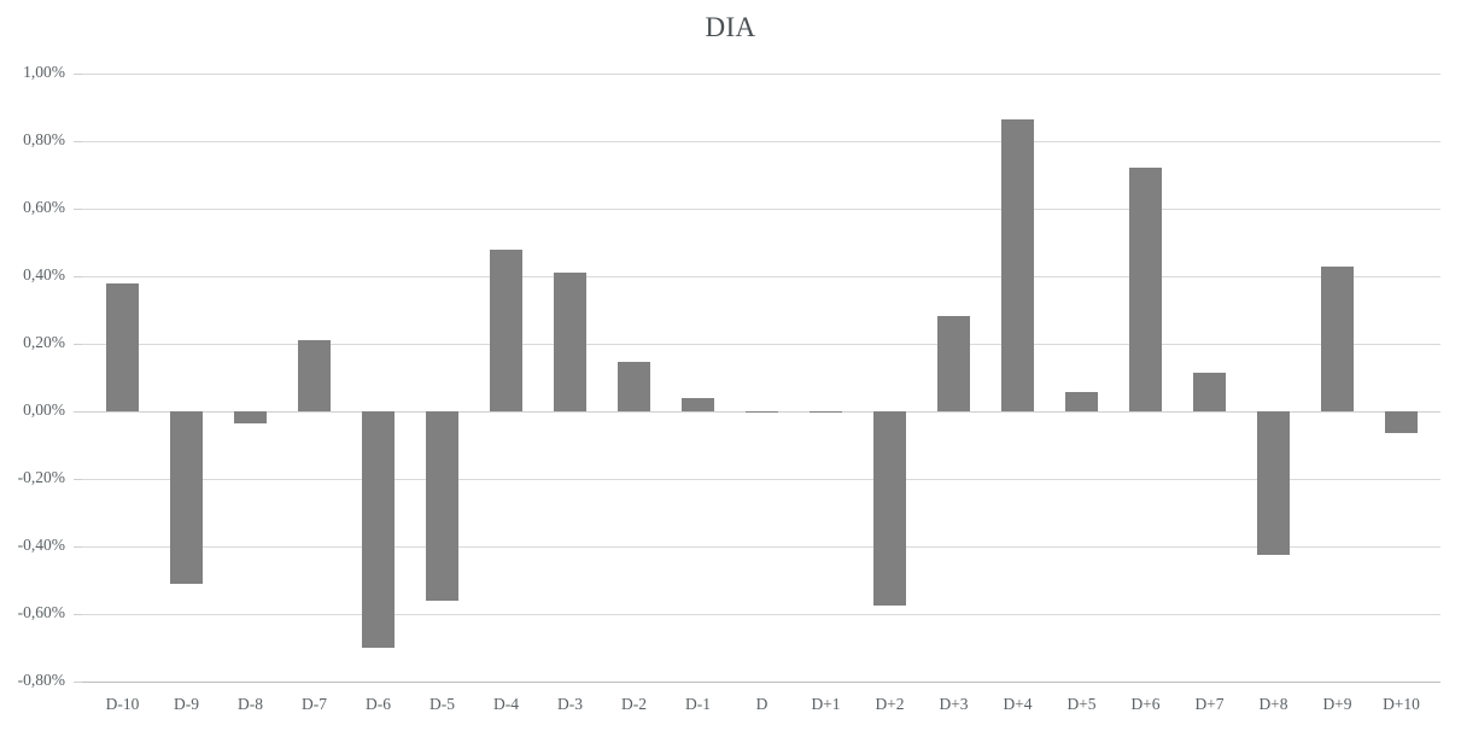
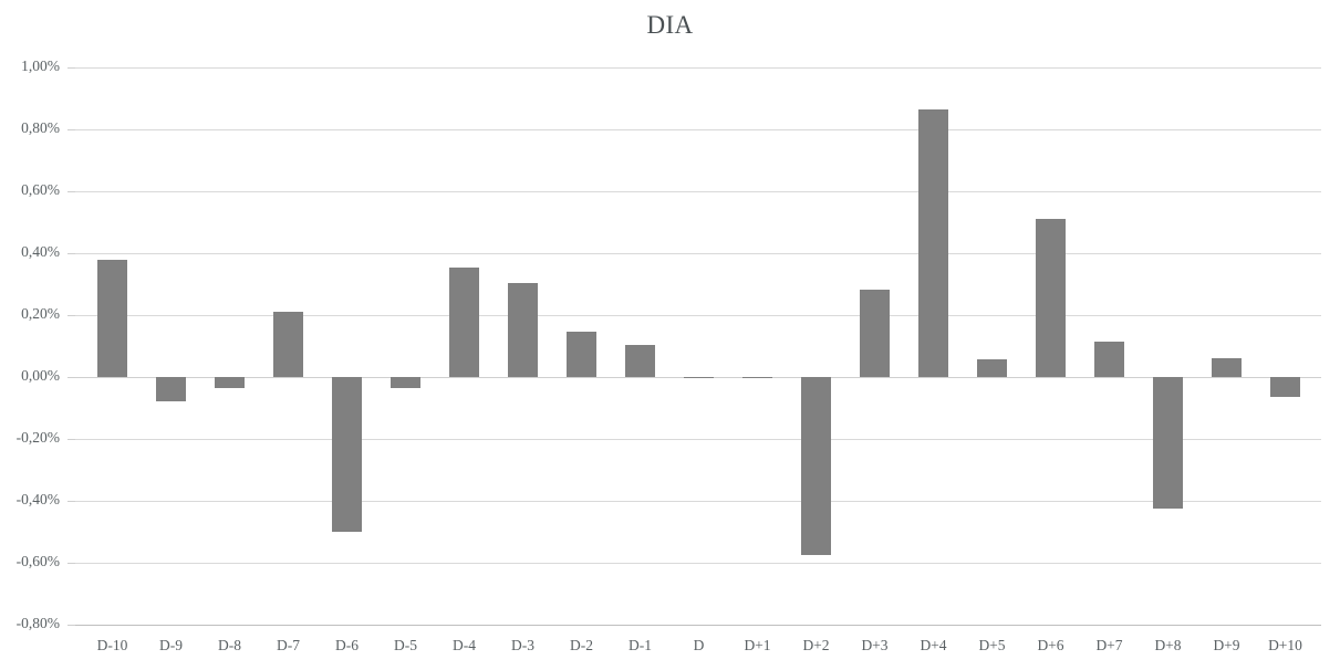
D-9: -0,51% -> -0,08%
D-6: -0,70% -> -0,50%
D-5: -0,56% -> -0,04%
D-4: 0,48% -> 0,35%
D-3: 0,41% -> 0,30%
D-1: 0,04% -> 0,10%
D+6: 0,72% -> 0,51%
D+9: 0,43% -> 0,06%
